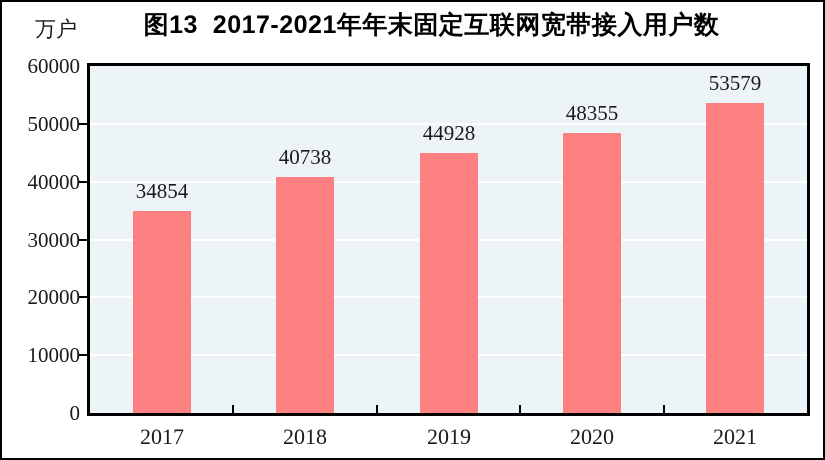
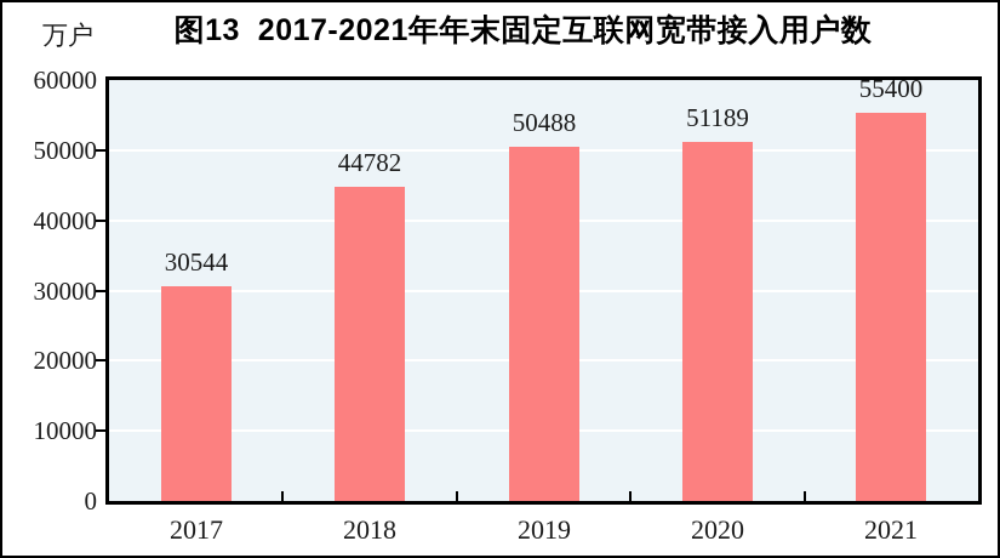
2017: 34854 -> 30544
2018: 40738 -> 44782
2019: 44928 -> 50488
2020: 48355 -> 51189
2021: 53579 -> 55400
